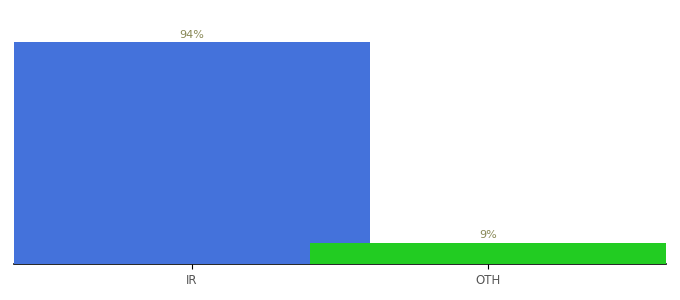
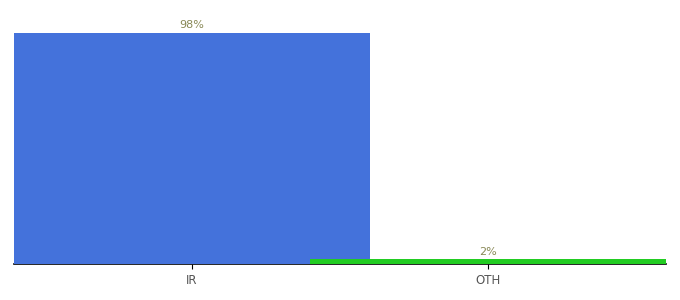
IR: 94% -> 98%
OTH: 9% -> 2%
